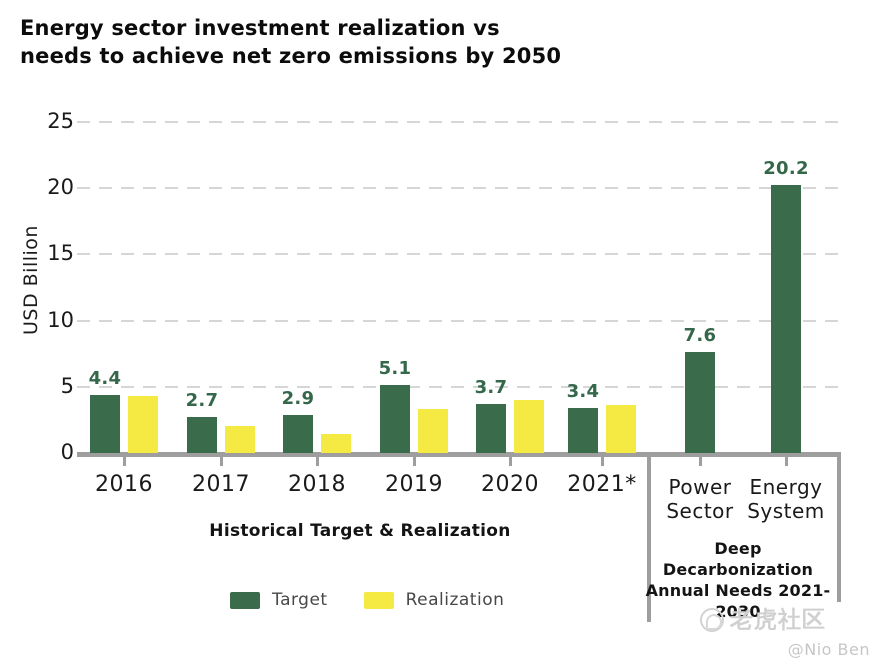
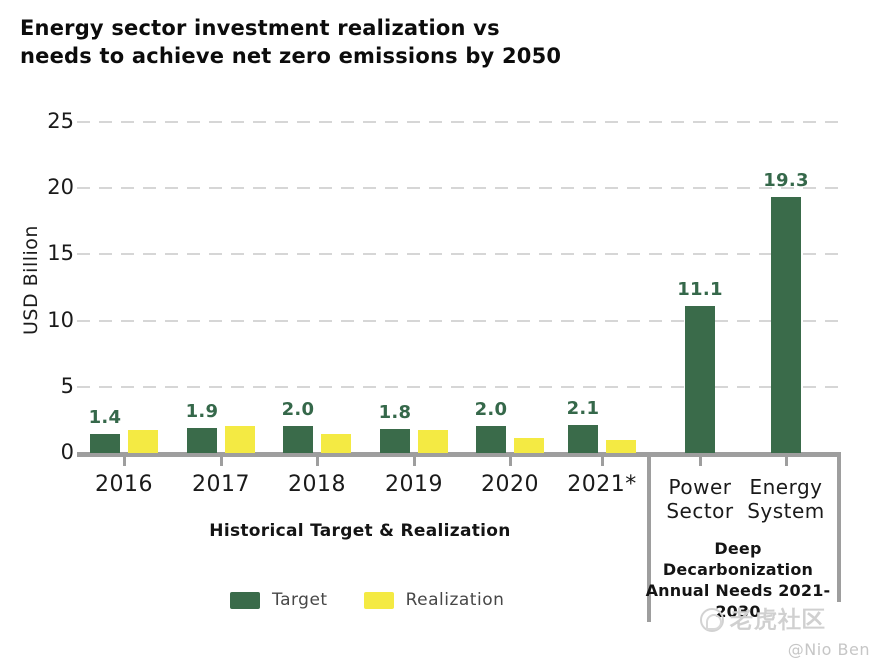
Target/2016: 4.4 -> 1.4
Realization/2016: 4.3 -> 1.7
Target/2017: 2.7 -> 1.9
Target/2018: 2.9 -> 2.0
Target/2019: 5.1 -> 1.8
Realization/2019: 3.3 -> 1.7
Target/2020: 3.7 -> 2.0
Realization/2020: 4.0 -> 1.1
Target/2021*: 3.4 -> 2.1
Realization/2021*: 3.6 -> 1.0
Target/Power Sector: 7.6 -> 11.1
Target/Energy System: 20.2 -> 19.3
